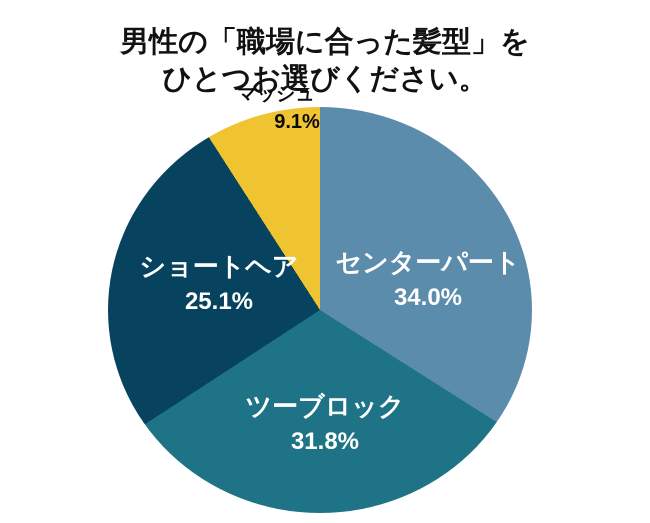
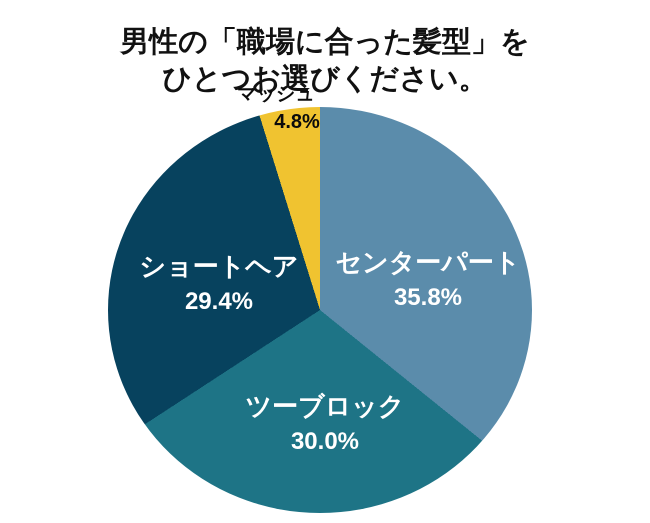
センターパート: 34.0% -> 35.8%
ツーブロック: 31.8% -> 30.0%
ショートヘア: 25.1% -> 29.4%
マッシュ: 9.1% -> 4.8%
